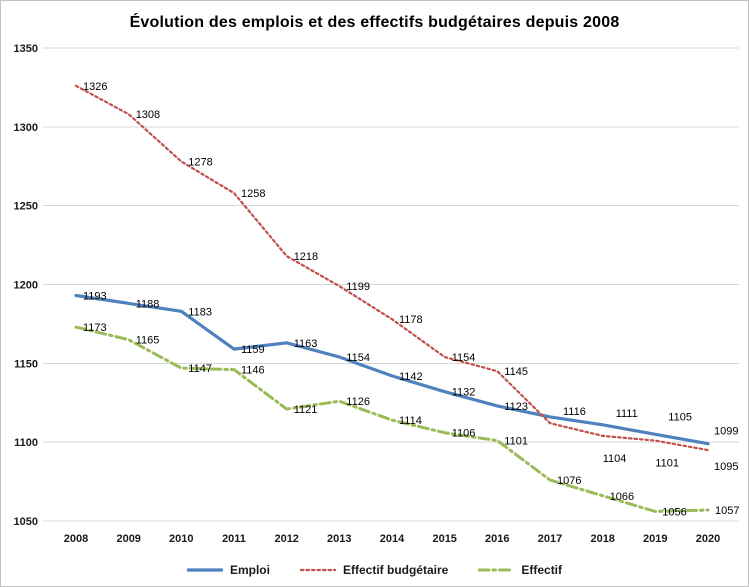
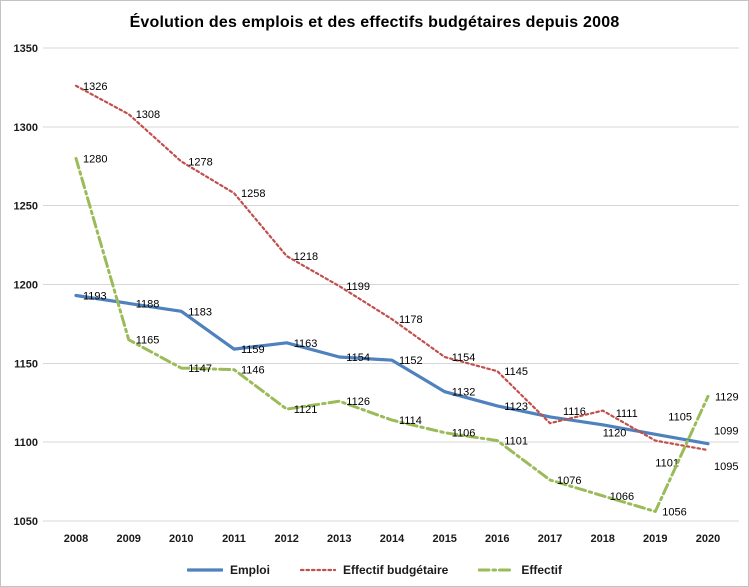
Effectif/2008: 1173 -> 1280
Emploi/2014: 1142 -> 1152
Effectif budgétaire/2018: 1104 -> 1120
Effectif/2020: 1057 -> 1129
